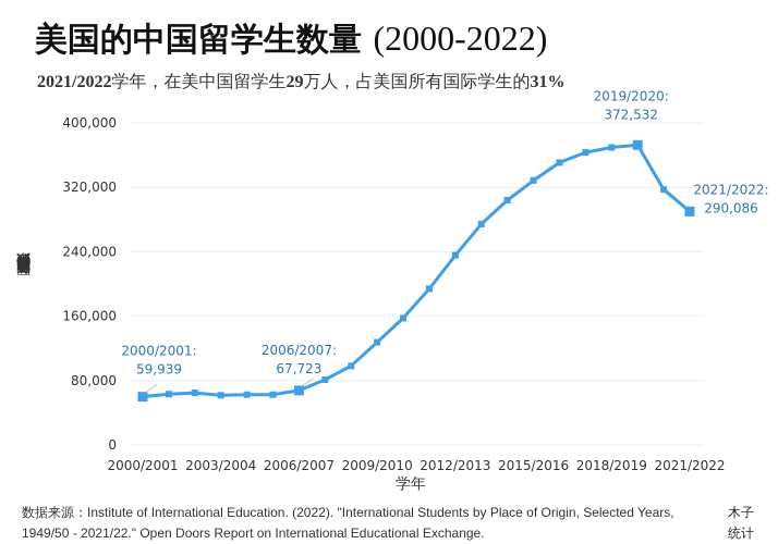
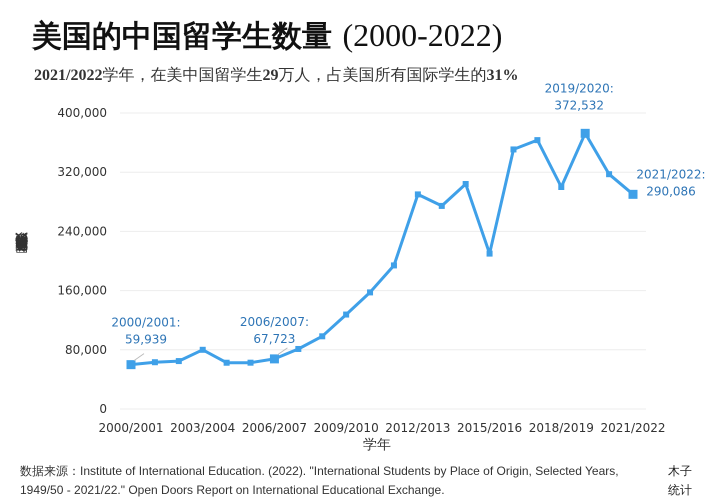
2003/2004: 60000 -> 80000
2012/2013: 240000 -> 290000
2015/2016: 330000 -> 210000
2018/2019: 370000 -> 300000
